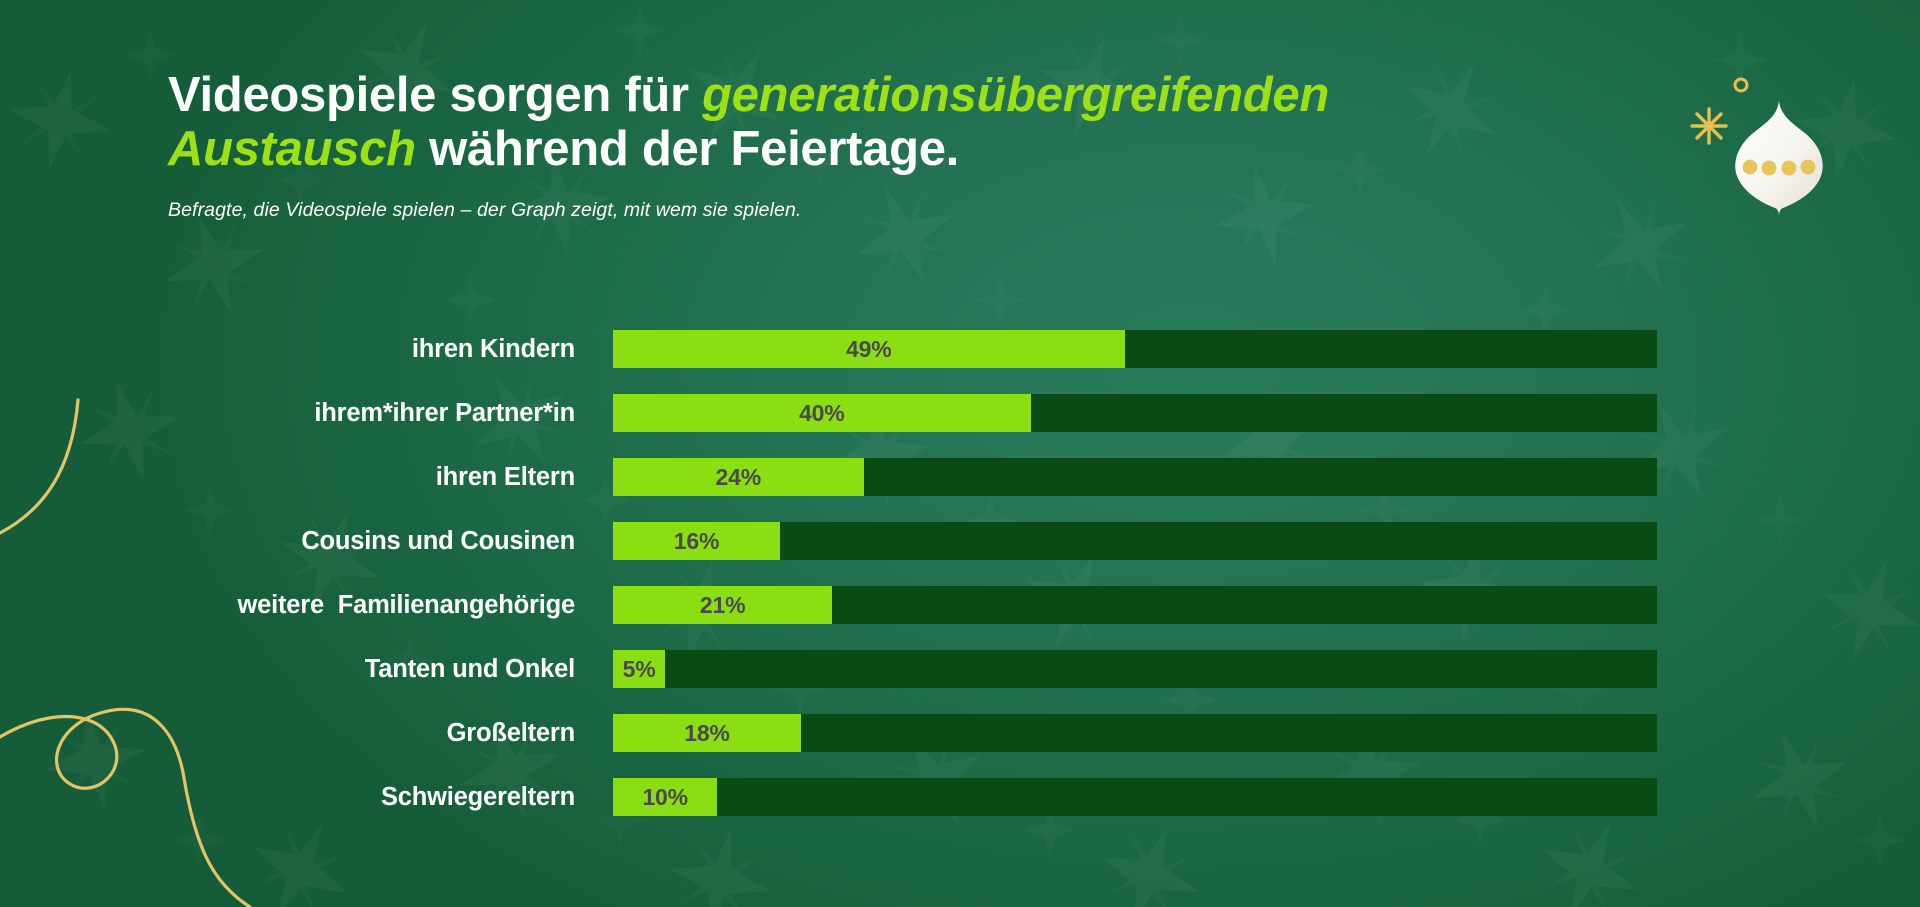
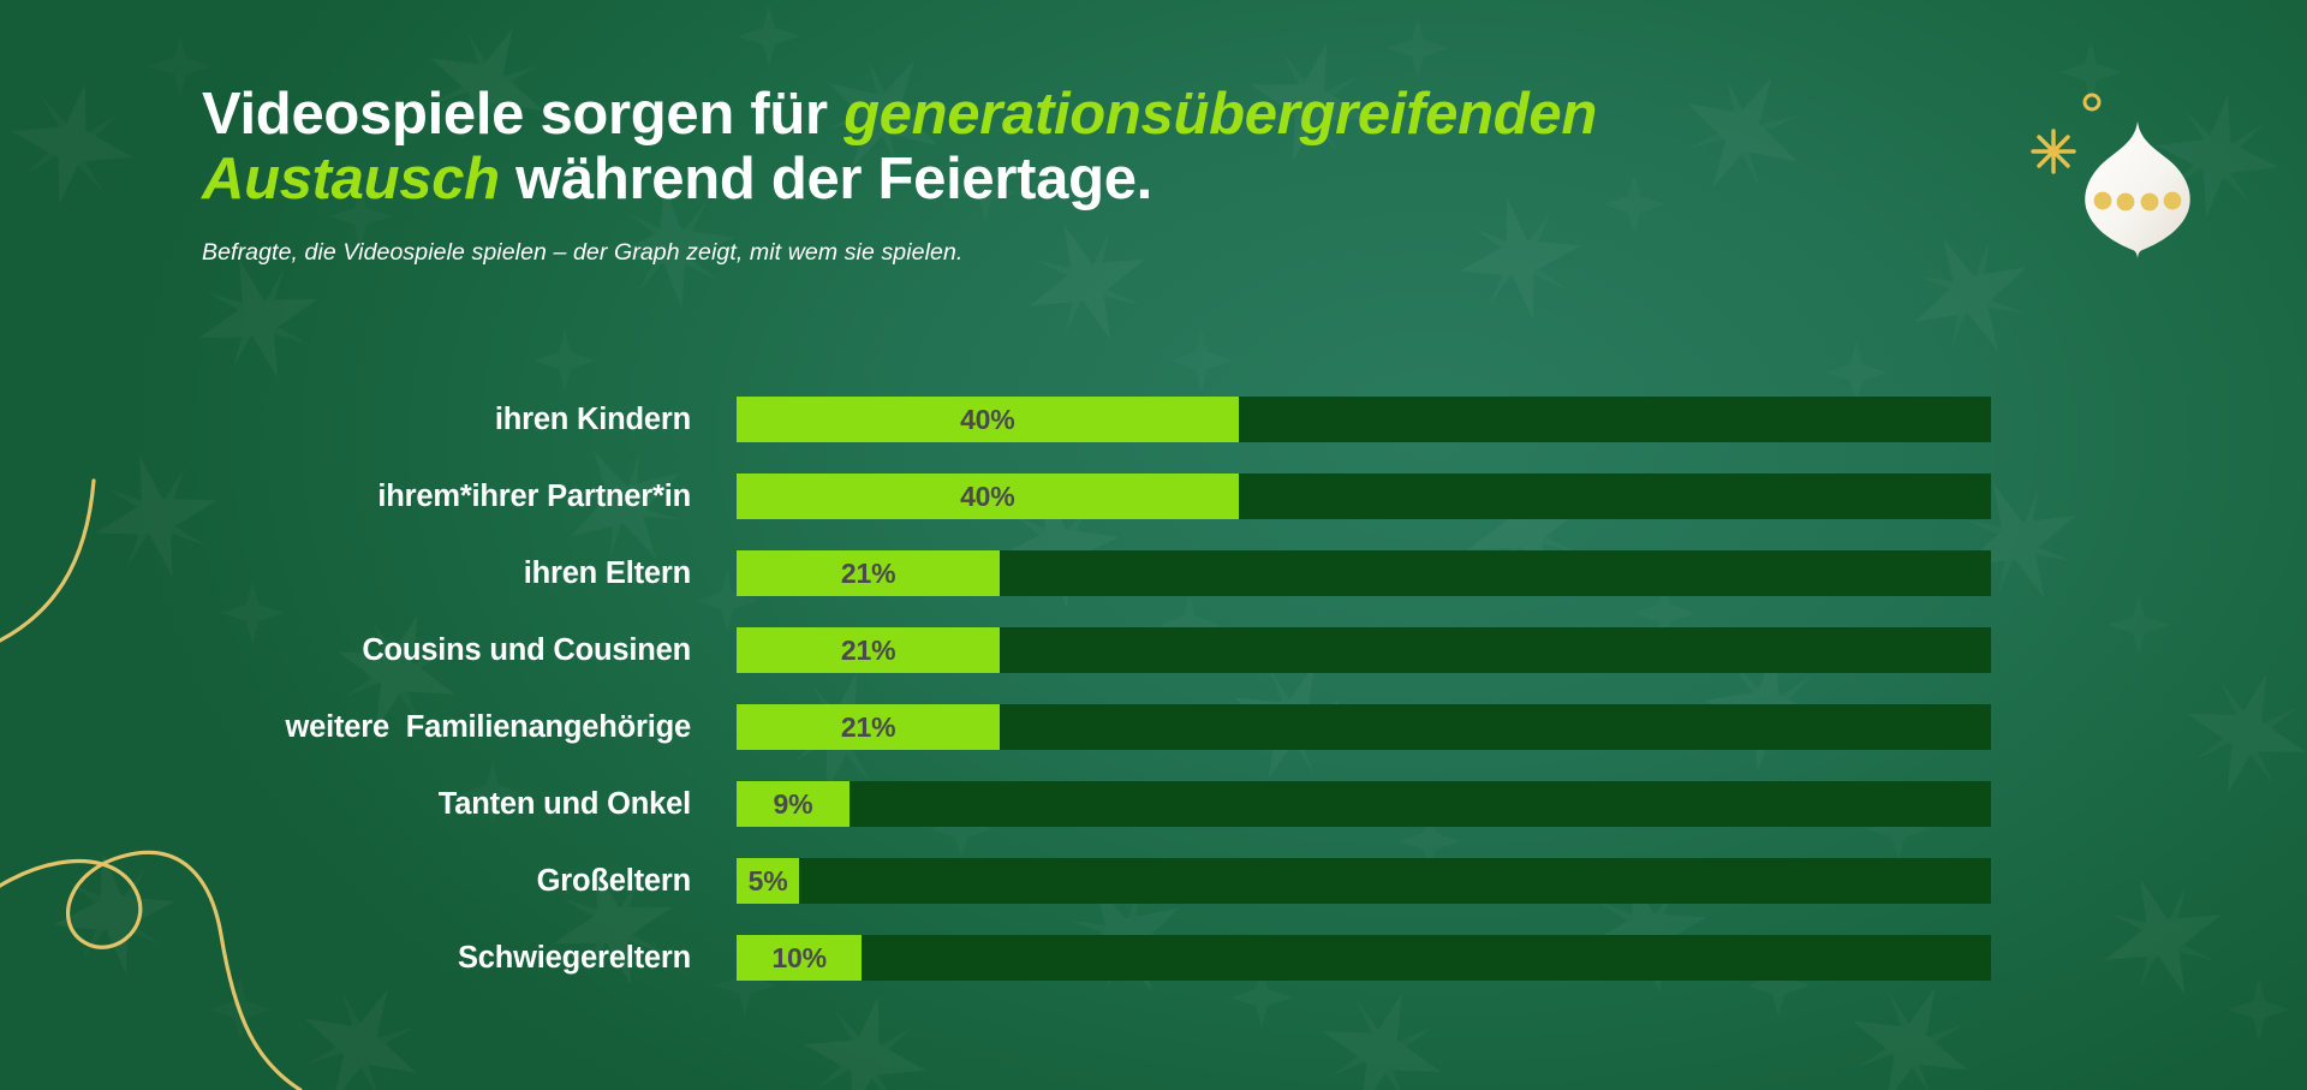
ihren Kindern: 49% -> 40%
ihren Eltern: 24% -> 21%
Cousins und Cousinen: 16% -> 21%
Tanten und Onkel: 5% -> 9%
Großeltern: 18% -> 5%
